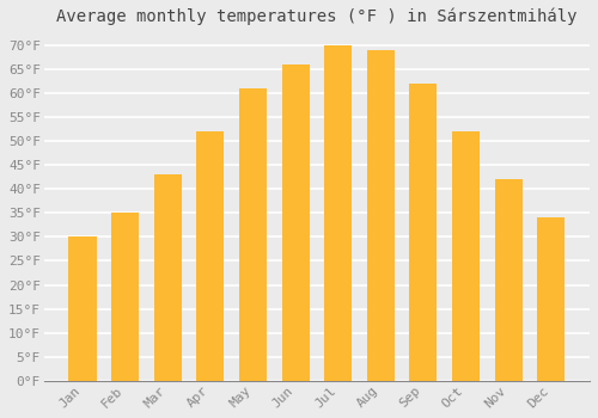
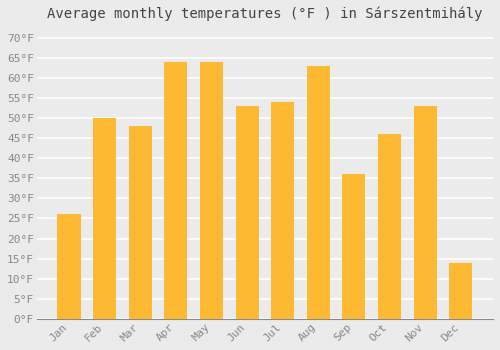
Jan: 30°F -> 26°F
Feb: 35°F -> 50°F
Mar: 43°F -> 48°F
Apr: 52°F -> 64°F
May: 61°F -> 64°F
Jun: 66°F -> 53°F
Jul: 70°F -> 54°F
Aug: 69°F -> 63°F
Sep: 62°F -> 36°F
Oct: 52°F -> 46°F
Nov: 42°F -> 53°F
Dec: 34°F -> 14°F
